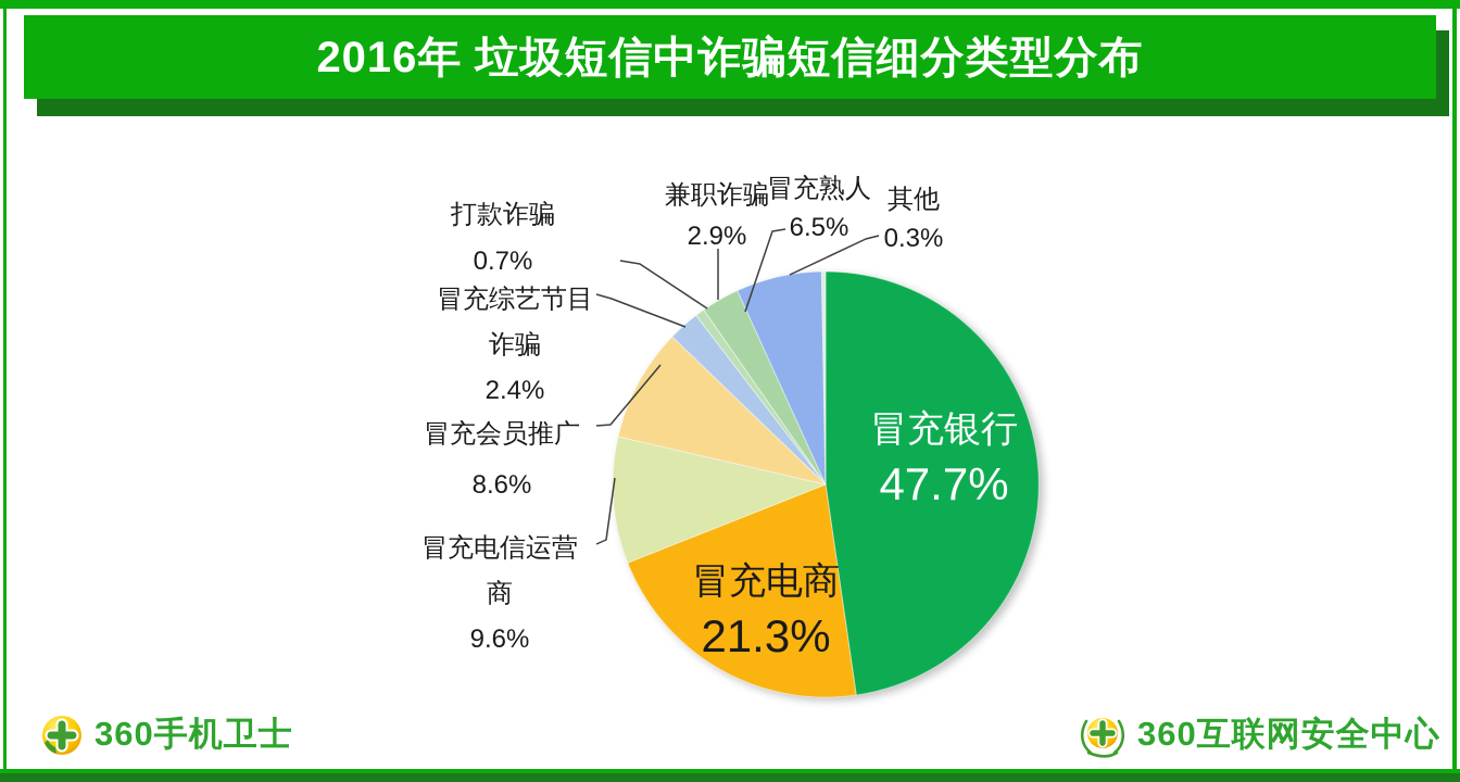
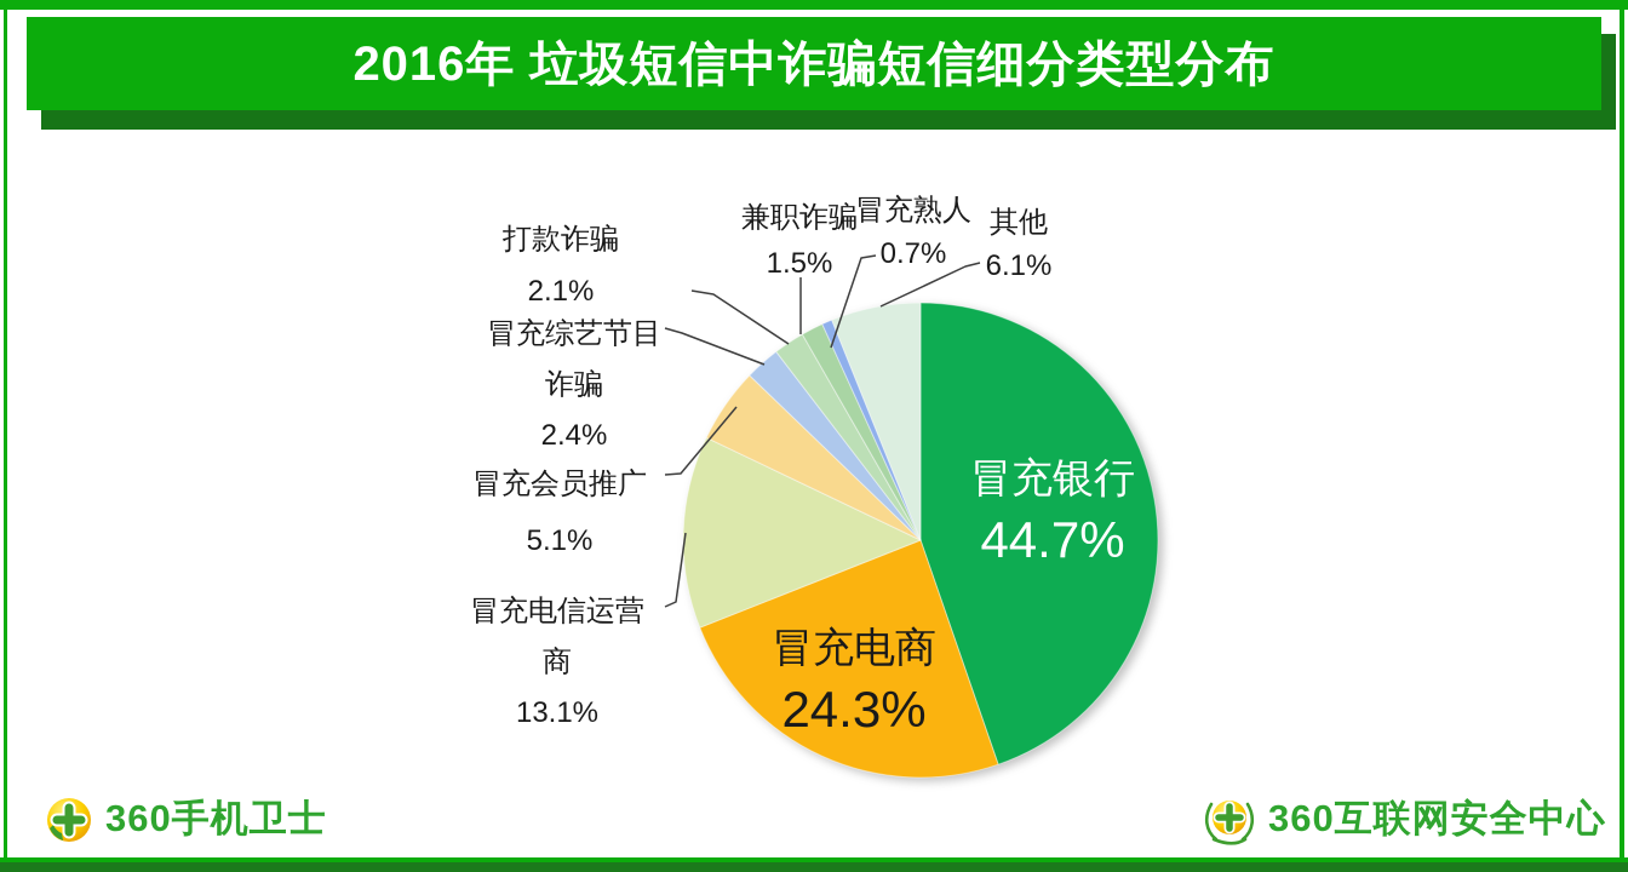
冒充银行: 47.7% -> 44.7%
冒充电商: 21.3% -> 24.3%
冒充电信运营商: 9.6% -> 13.1%
冒充会员推广: 8.6% -> 5.1%
打款诈骗: 0.7% -> 2.1%
兼职诈骗: 2.9% -> 1.5%
冒充熟人: 6.5% -> 0.7%
其他: 0.3% -> 6.1%
